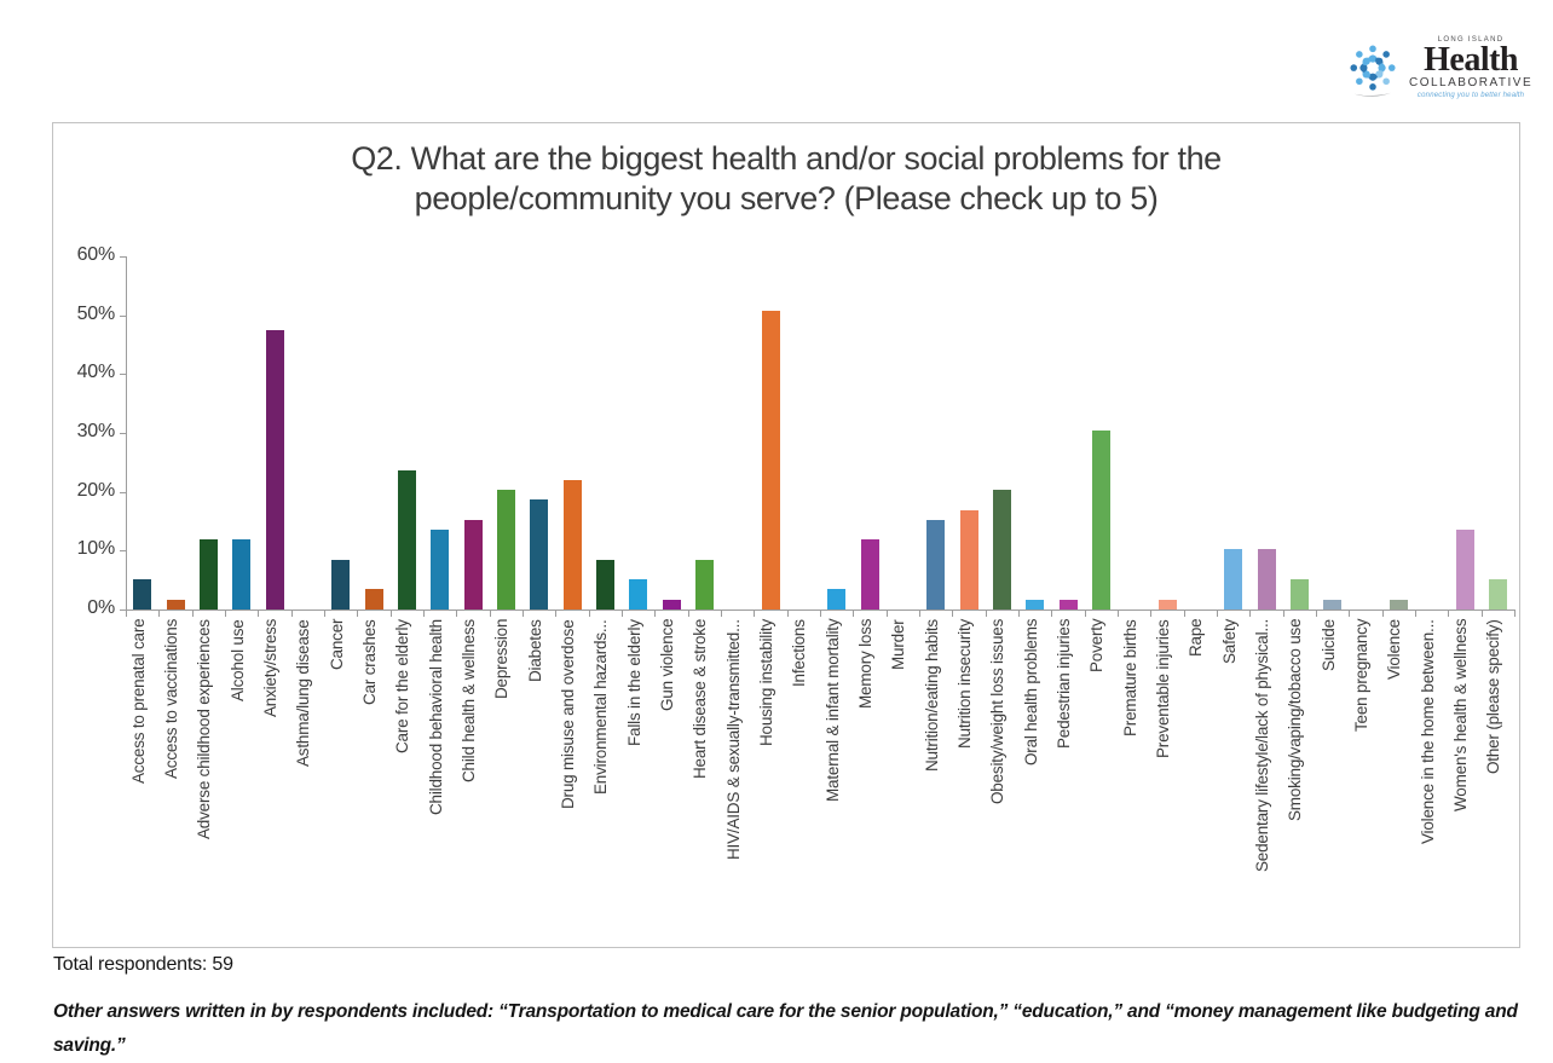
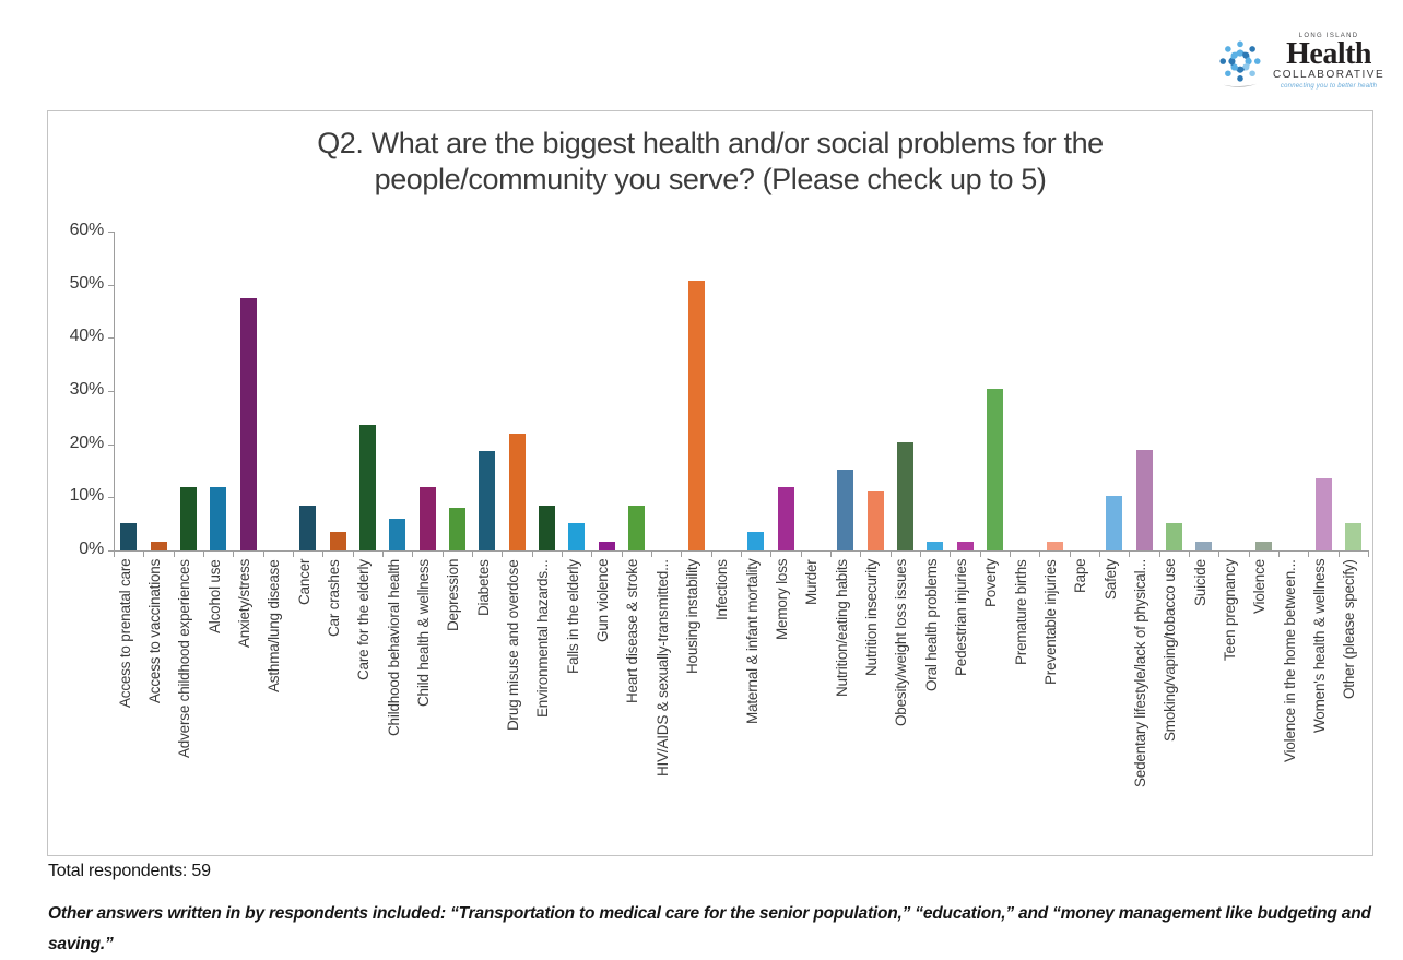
Childhood behavioral health: 14% -> 6%
Child health & wellness: 15% -> 12%
Depression: 20% -> 8%
Nutrition insecurity: 17% -> 11%
Sedentary lifestyle/lack of physical...: 10% -> 19%
